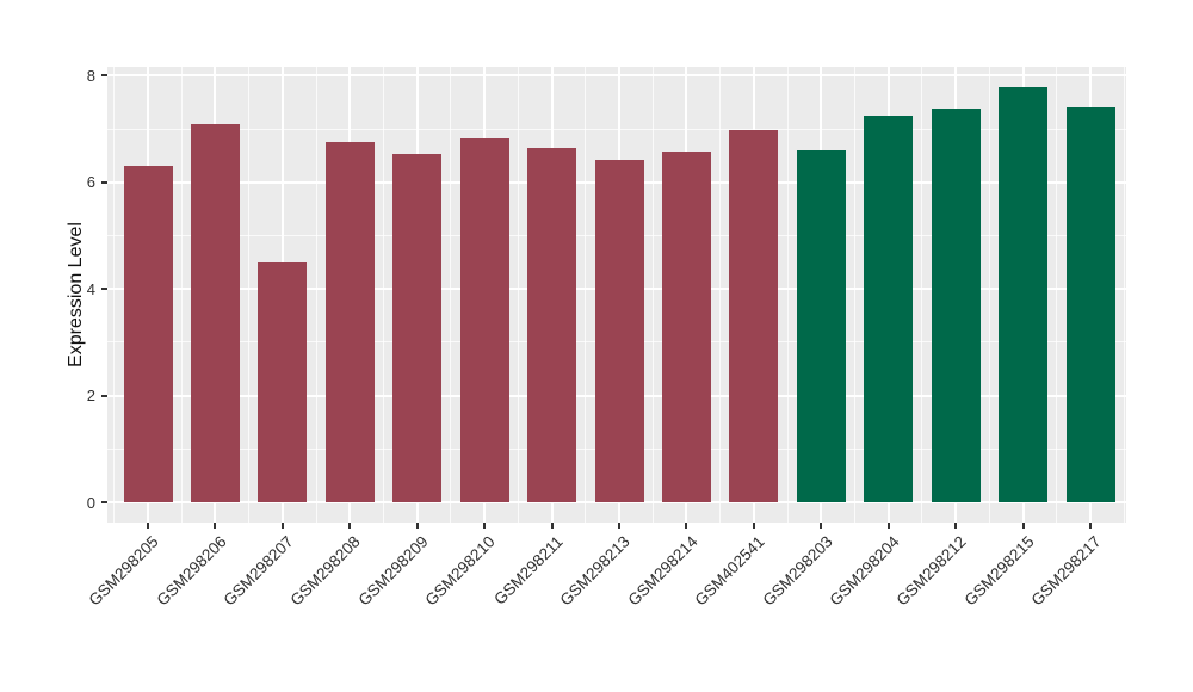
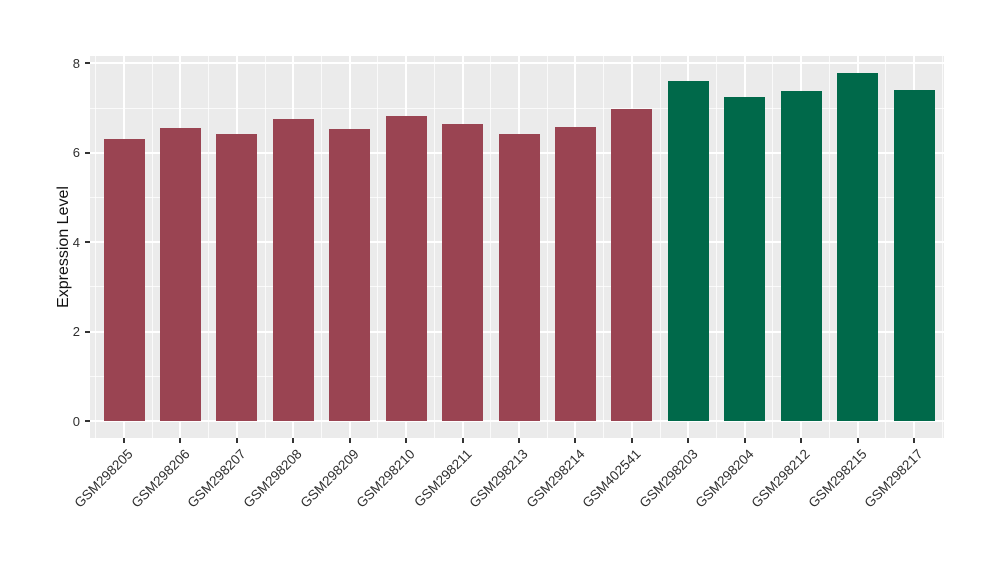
GSM298206: 7.1 -> 6.5
GSM298207: 4.5 -> 6.4
GSM298203: 6.6 -> 7.6
